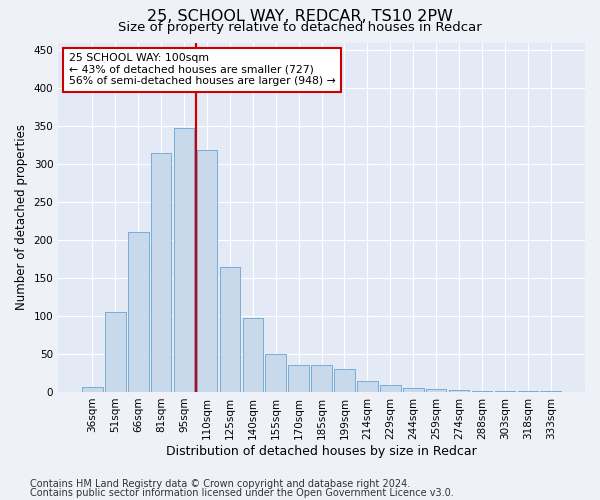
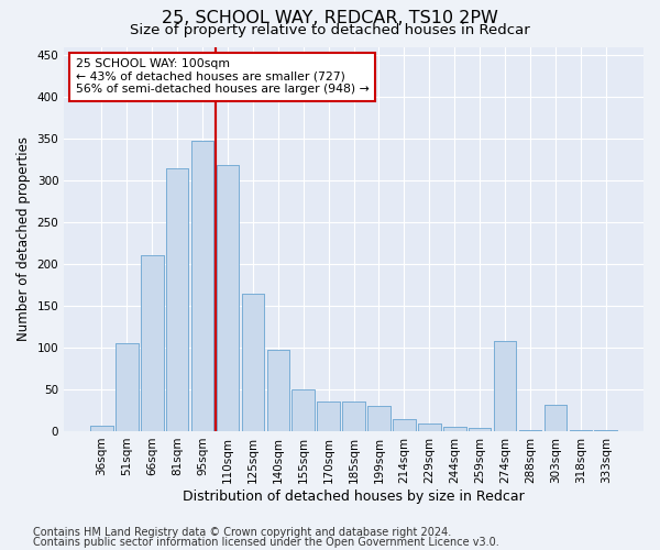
274sqm: 2 -> 108
303sqm: 1 -> 32
